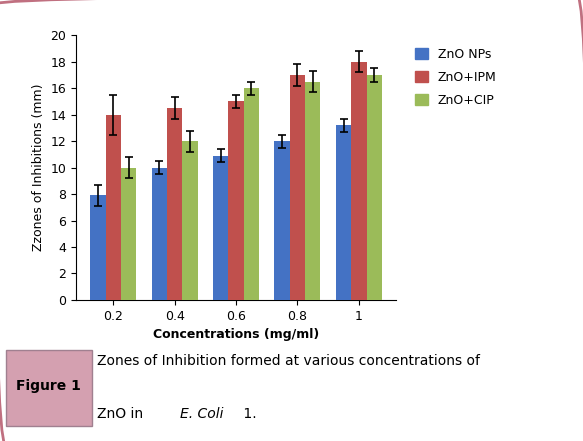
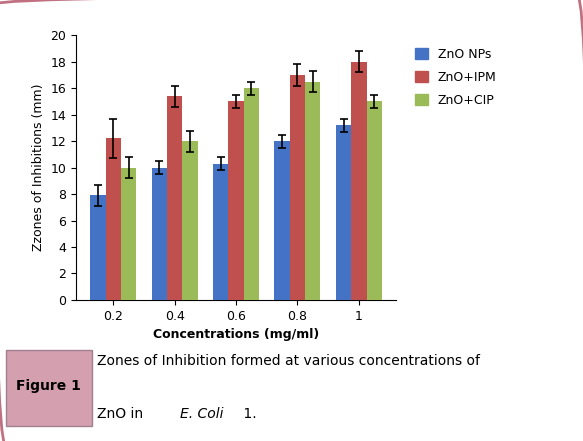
ZnO+IPM/0.2: 14.0 -> 12.2
ZnO+IPM/0.4: 14.5 -> 15.4
ZnO NPs/0.6: 10.9 -> 10.3
ZnO+CIP/1: 17.0 -> 15.0
